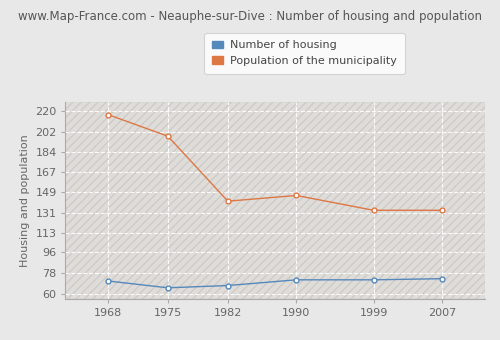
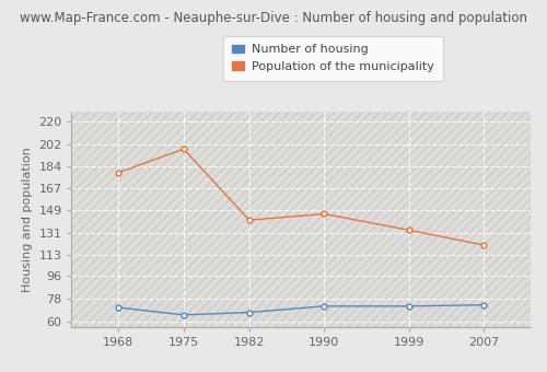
Population of the municipality/1968: 217 -> 179
Population of the municipality/2007: 133 -> 121
